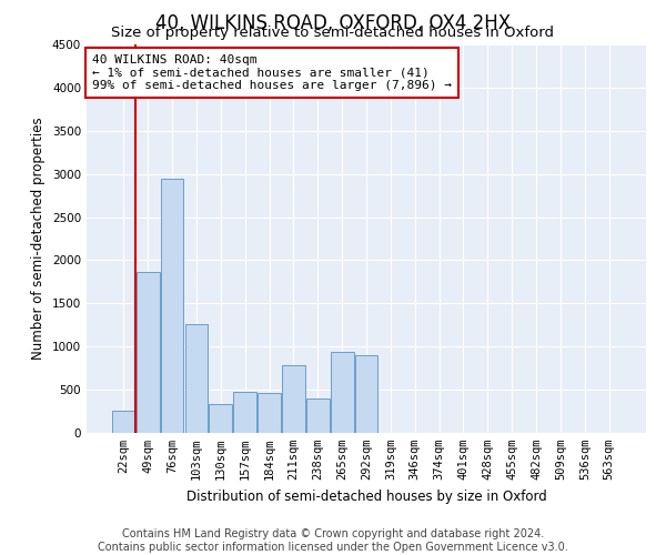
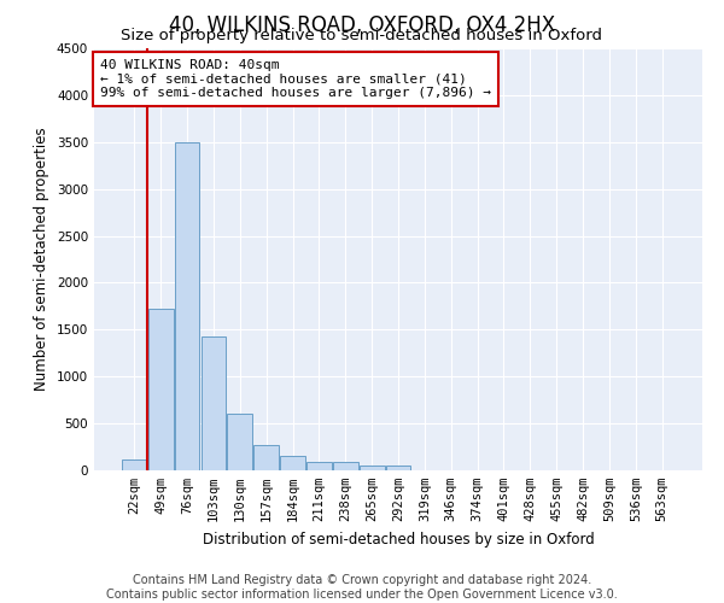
22sqm: 260 -> 120
49sqm: 1860 -> 1720
76sqm: 2940 -> 3500
103sqm: 1260 -> 1430
130sqm: 340 -> 610
157sqm: 480 -> 280
184sqm: 460 -> 150
211sqm: 780 -> 100
238sqm: 400 -> 90
265sqm: 940 -> 60
292sqm: 900 -> 50
